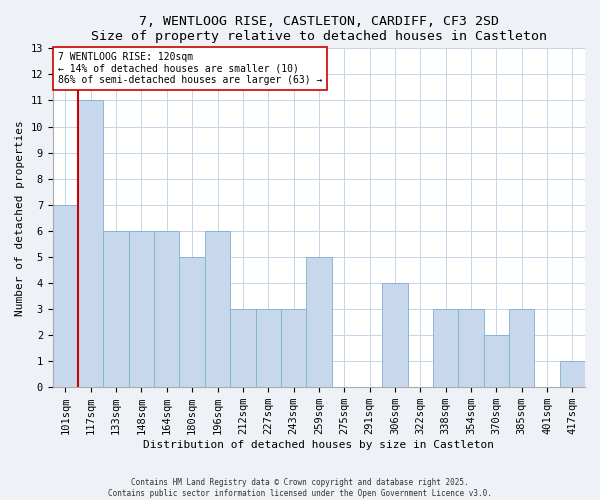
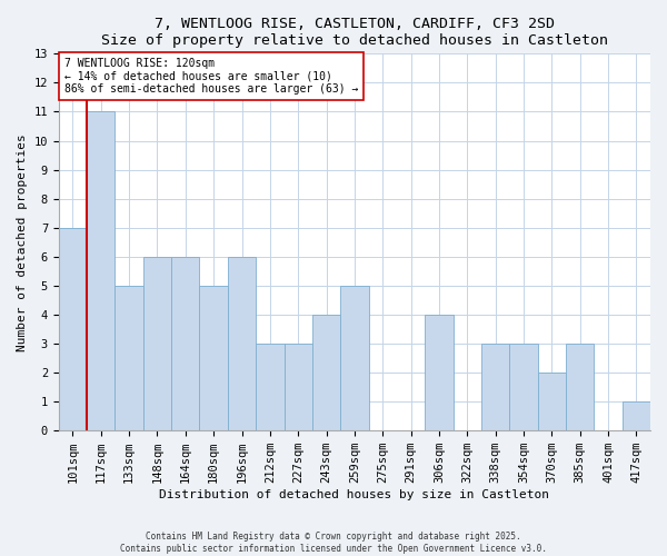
133sqm: 6 -> 5
243sqm: 3 -> 4
